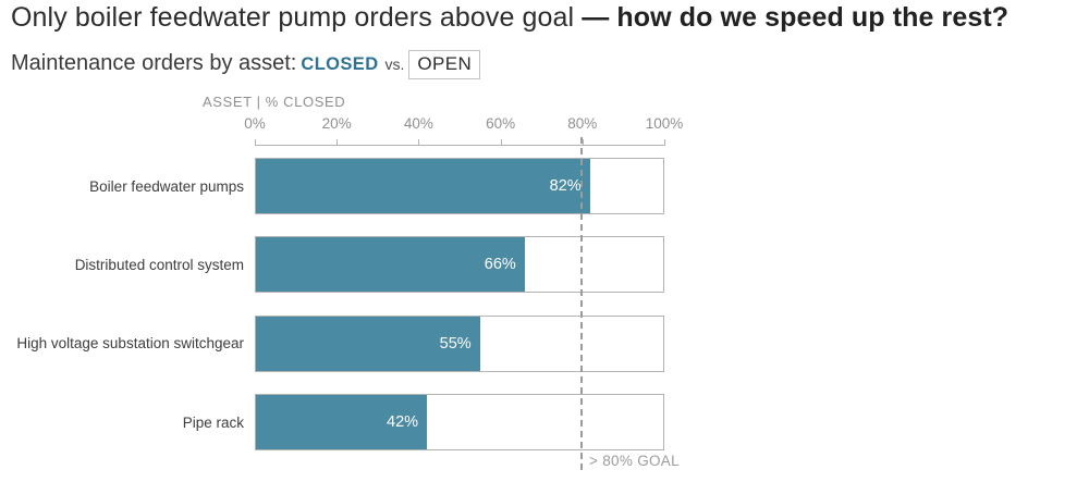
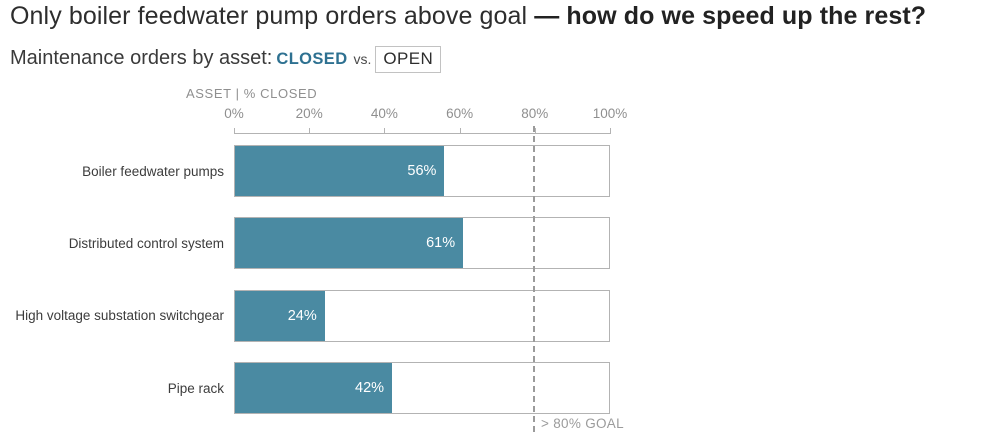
Boiler feedwater pumps: 82% -> 56%
Distributed control system: 66% -> 61%
High voltage substation switchgear: 55% -> 24%
